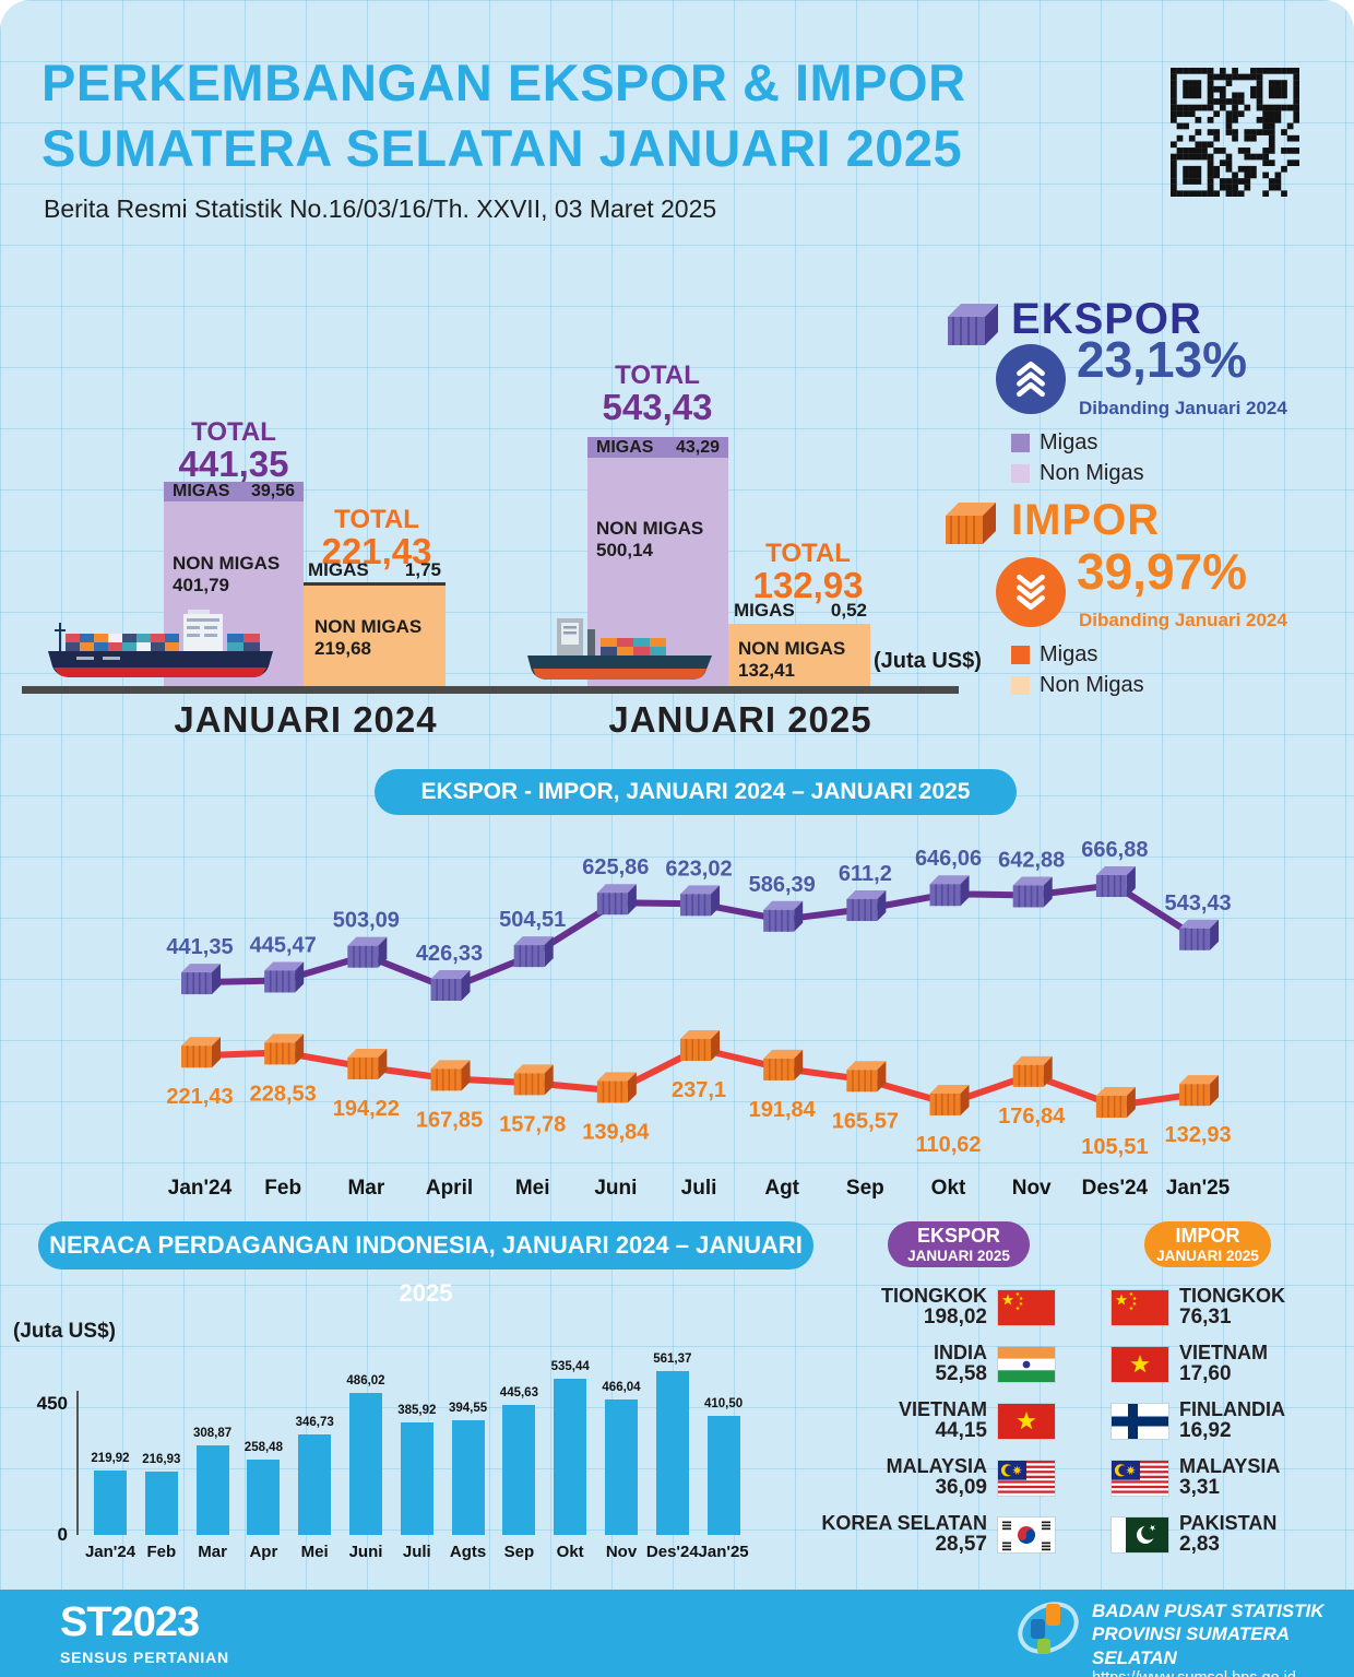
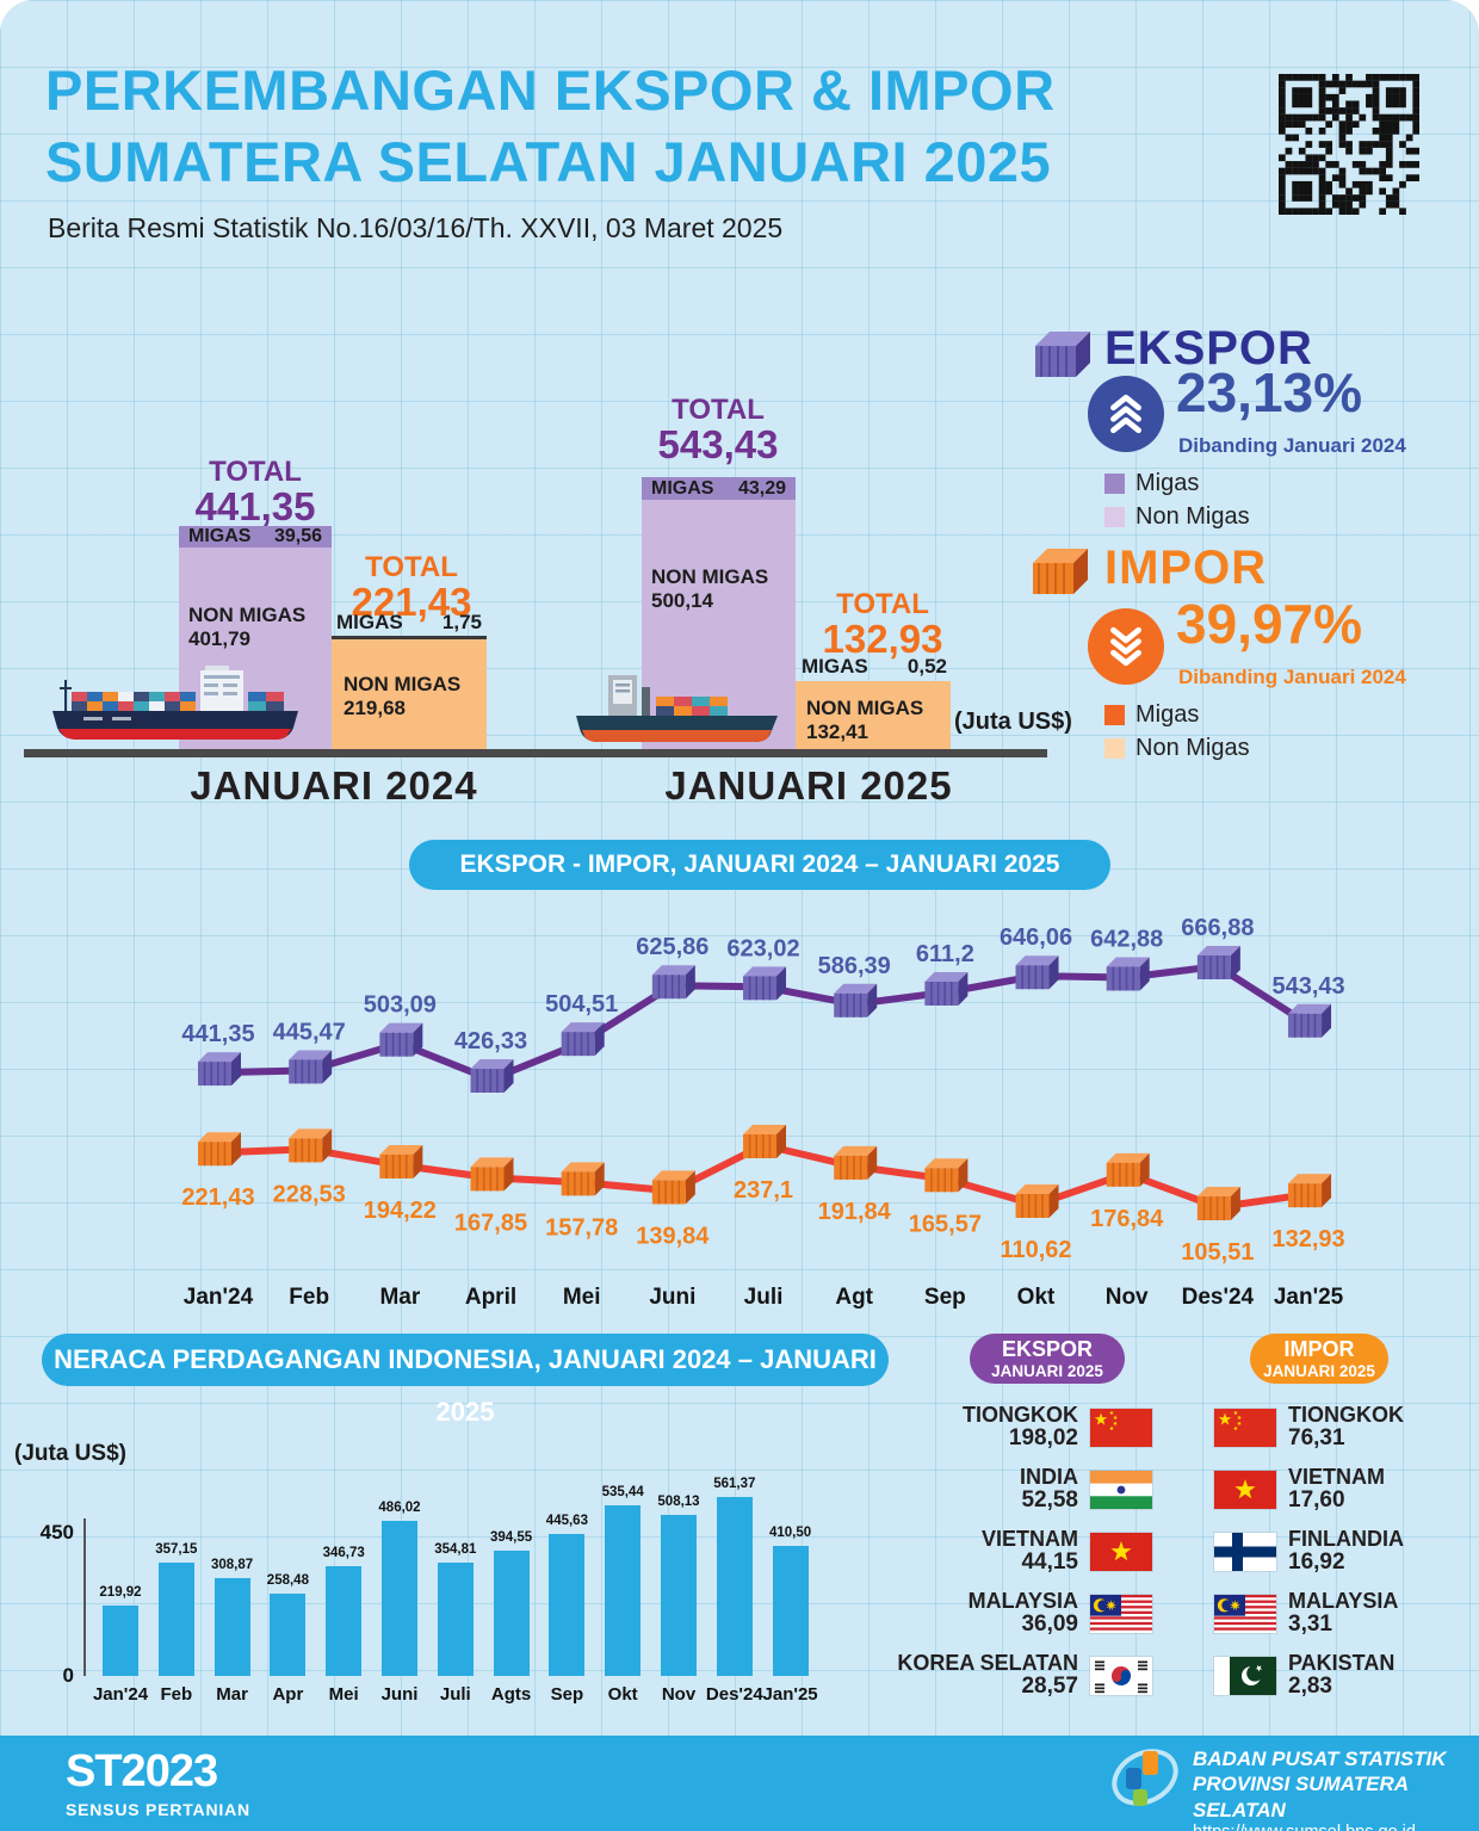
NERACA PERDAGANGAN INDONESIA, JANUARI 2024 – JANUARI 2025/Feb: 216,93 -> 357,15
NERACA PERDAGANGAN INDONESIA, JANUARI 2024 – JANUARI 2025/Juli: 385,92 -> 354,81
NERACA PERDAGANGAN INDONESIA, JANUARI 2024 – JANUARI 2025/Nov: 466,04 -> 508,13
